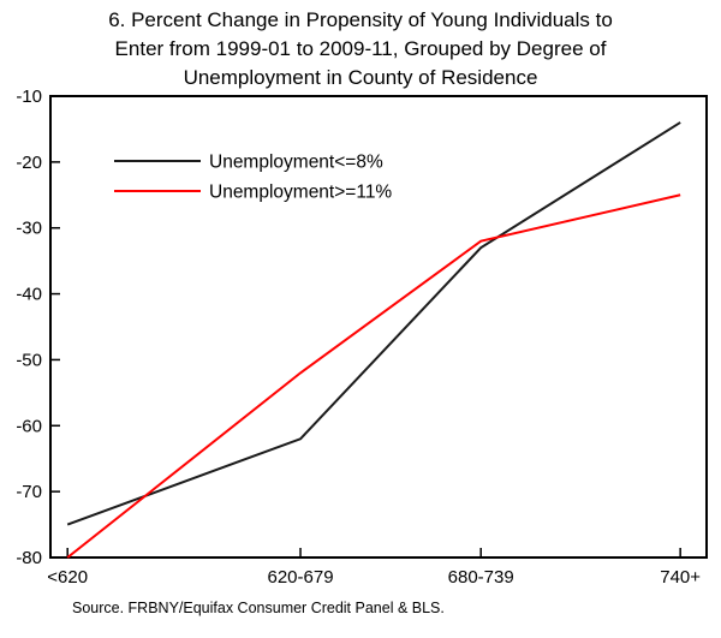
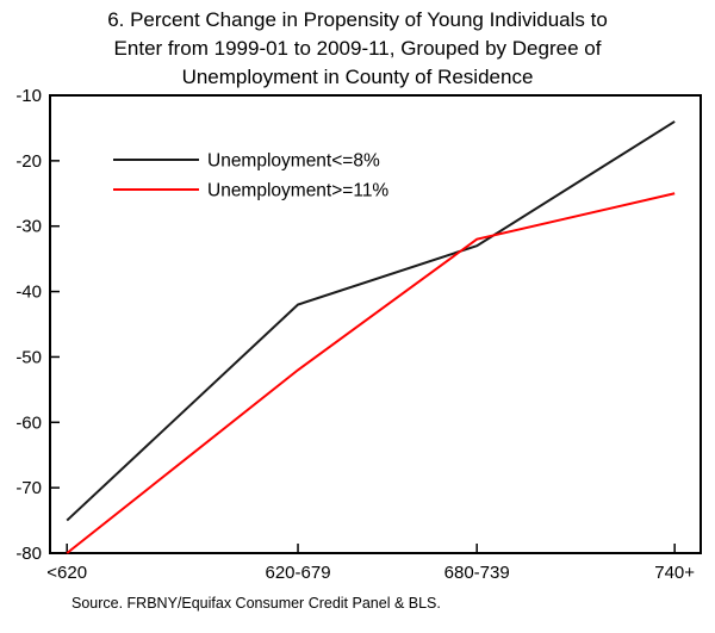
Unemployment<=8%/620-679: -62 -> -42
